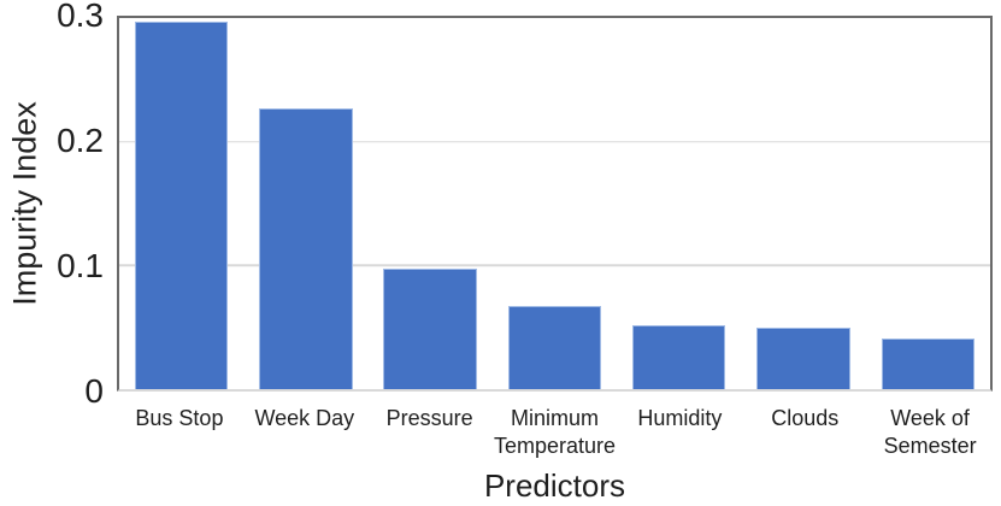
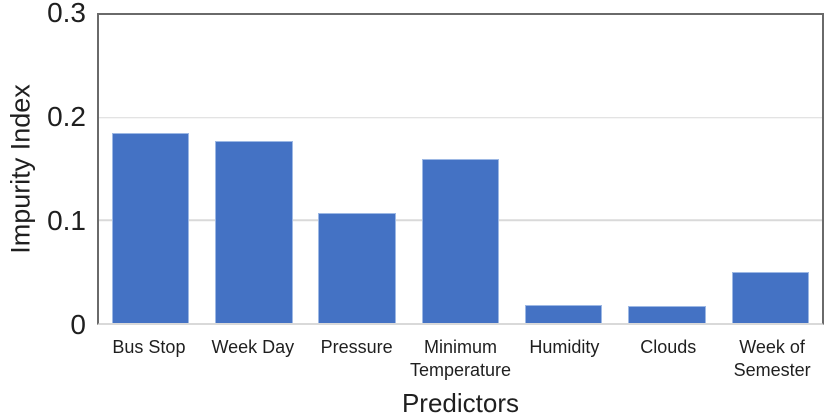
Bus Stop: 0.297 -> 0.185
Week Day: 0.227 -> 0.177
Pressure: 0.097 -> 0.107
Minimum Temperature: 0.067 -> 0.160
Humidity: 0.052 -> 0.018
Clouds: 0.050 -> 0.017
Week of Semester: 0.041 -> 0.050
